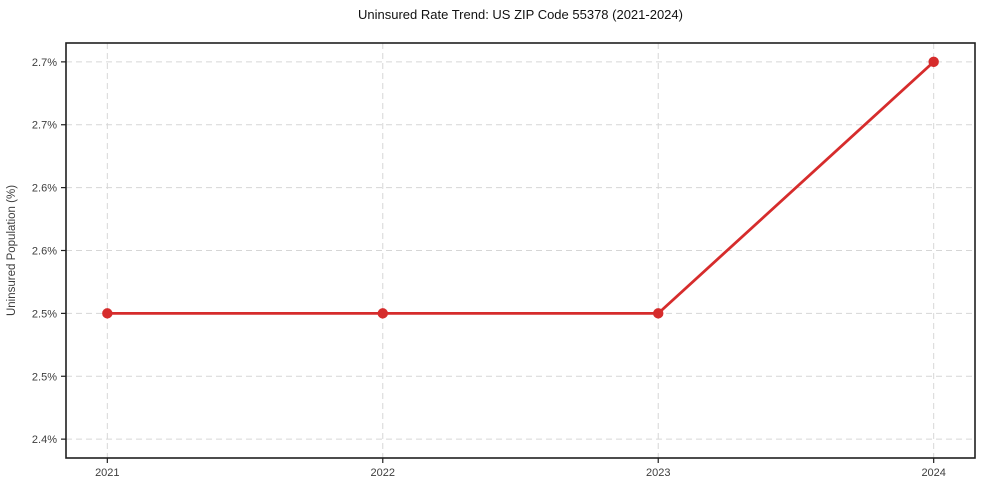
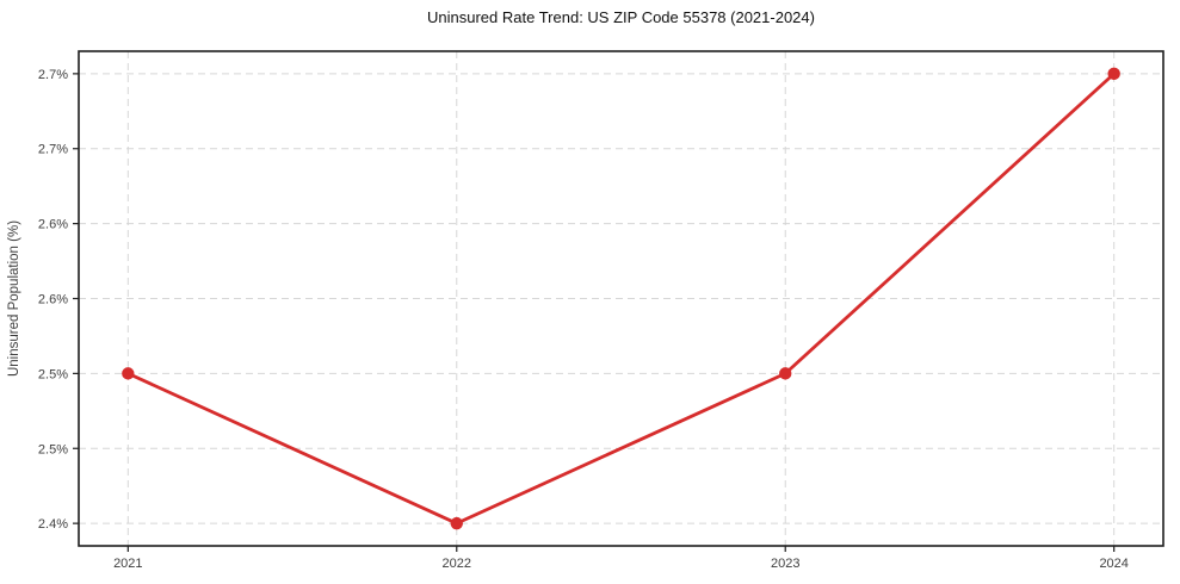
2022: 2.5% -> 2.4%
